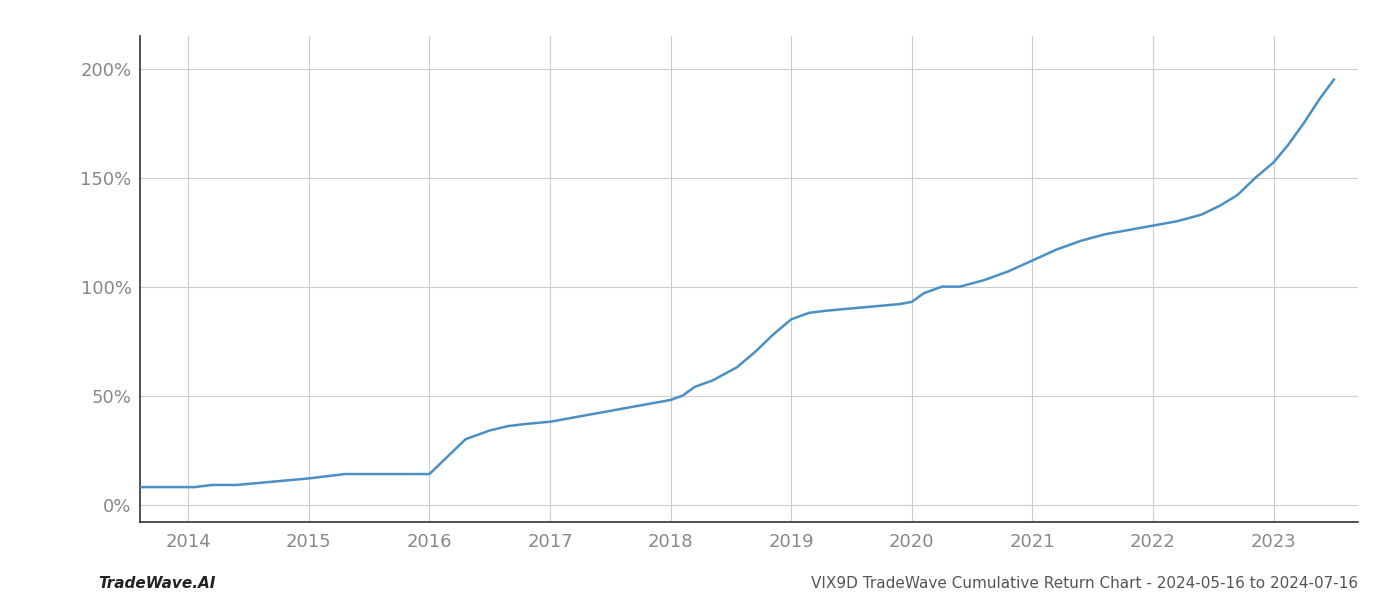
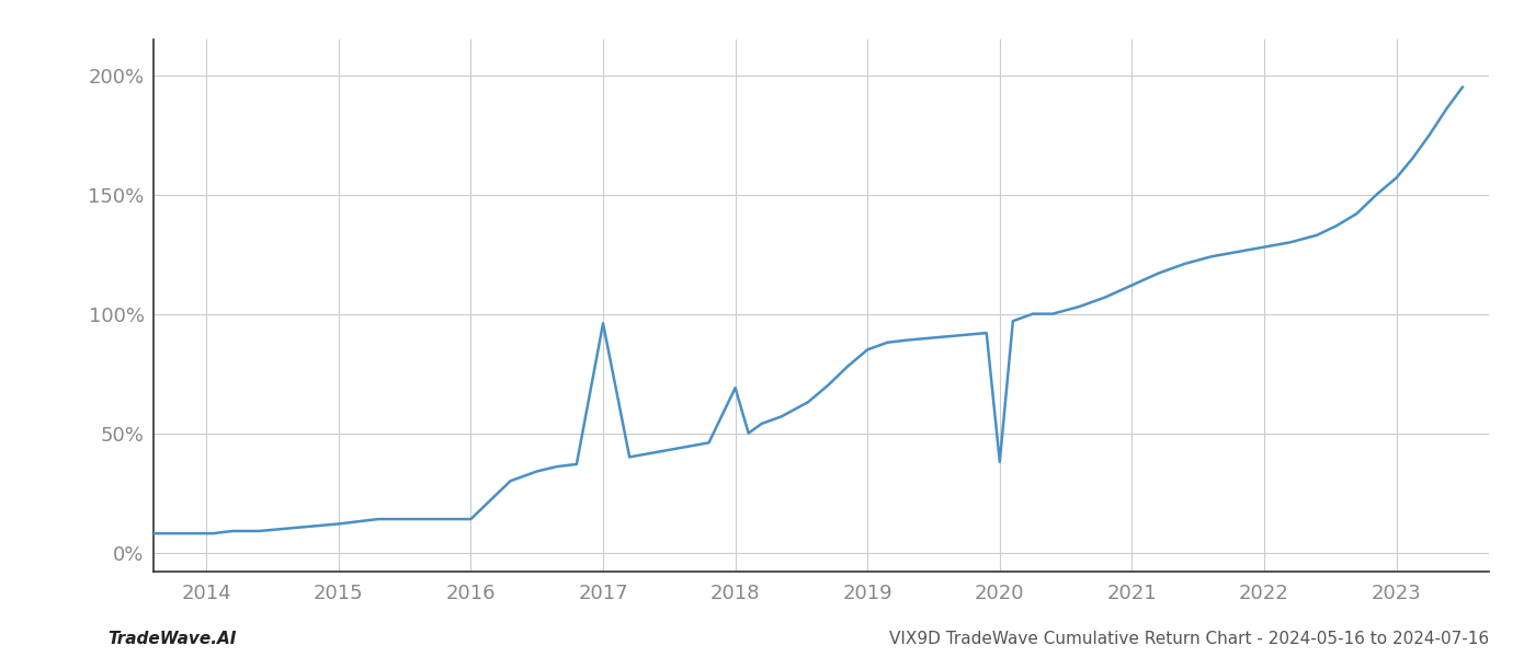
2017: 38% -> 96%
2018: 48% -> 69%
2020: 93% -> 38%
